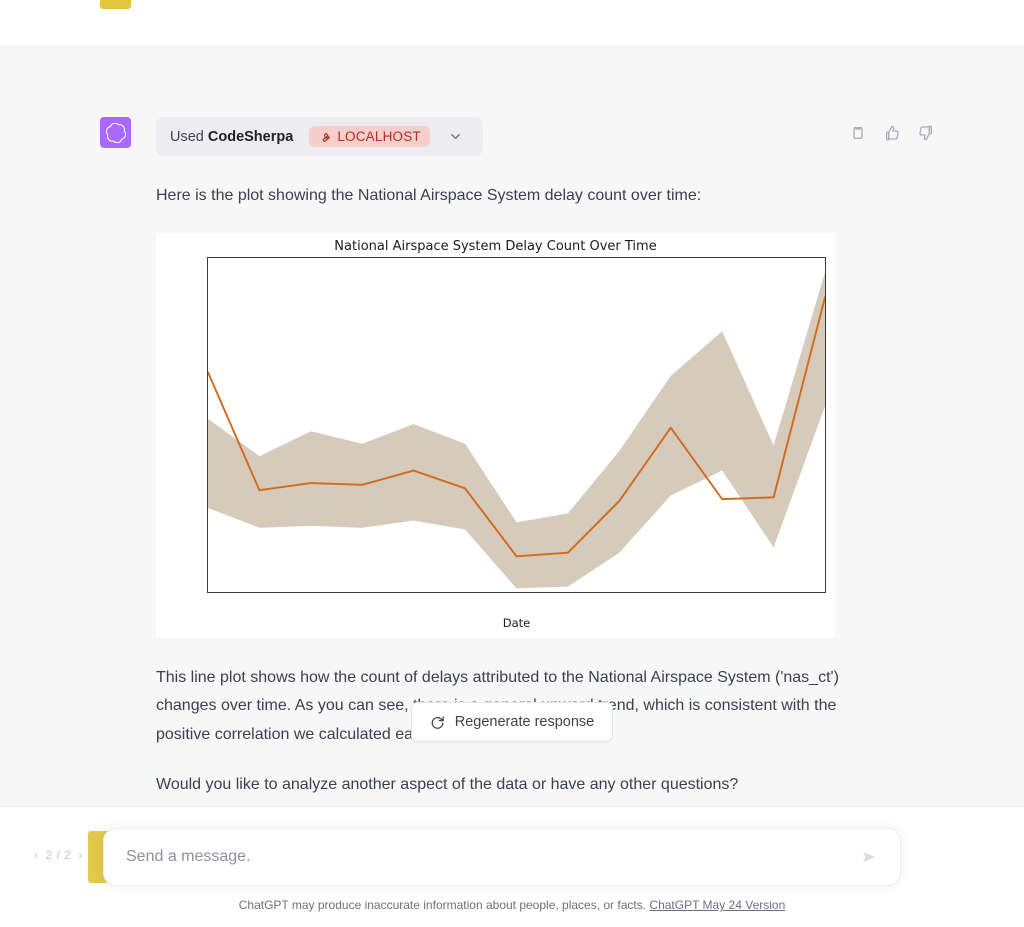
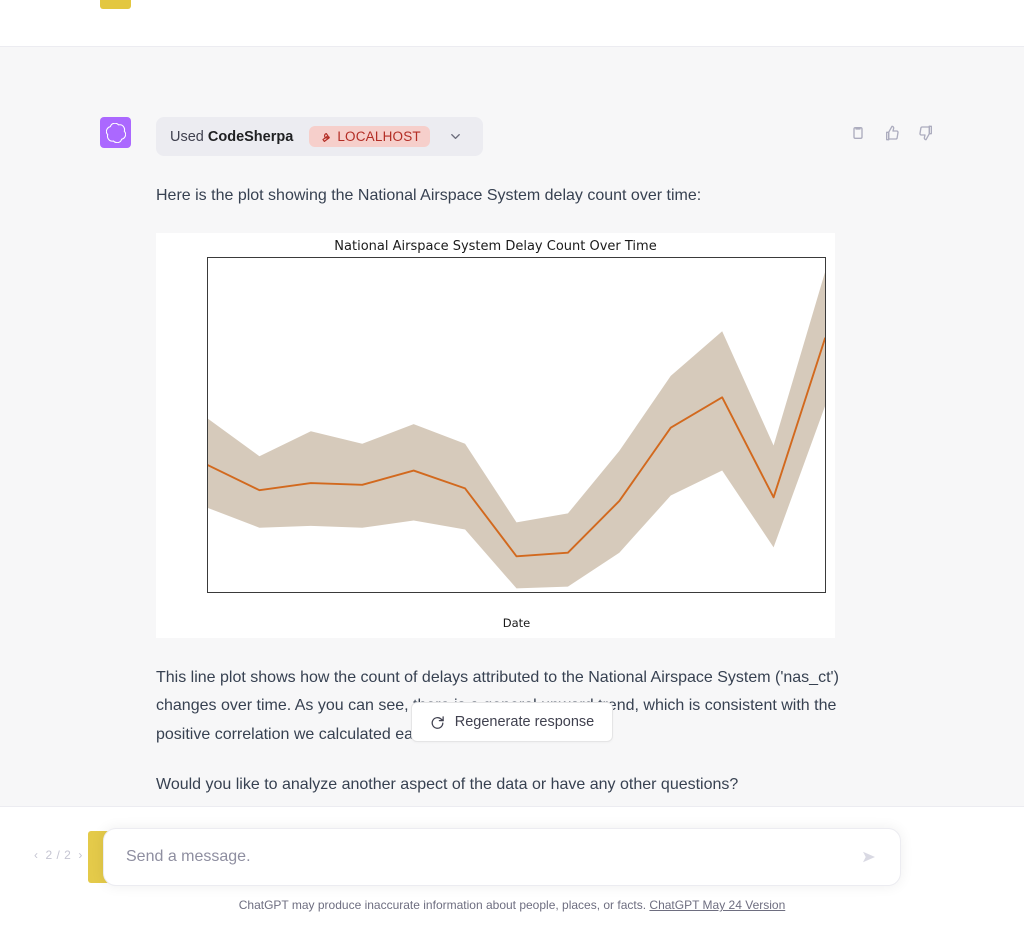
2022-03: 23.6 -> 18.4
2023-01: 16.5 -> 22.2
2023-03: 27.8 -> 25.5
